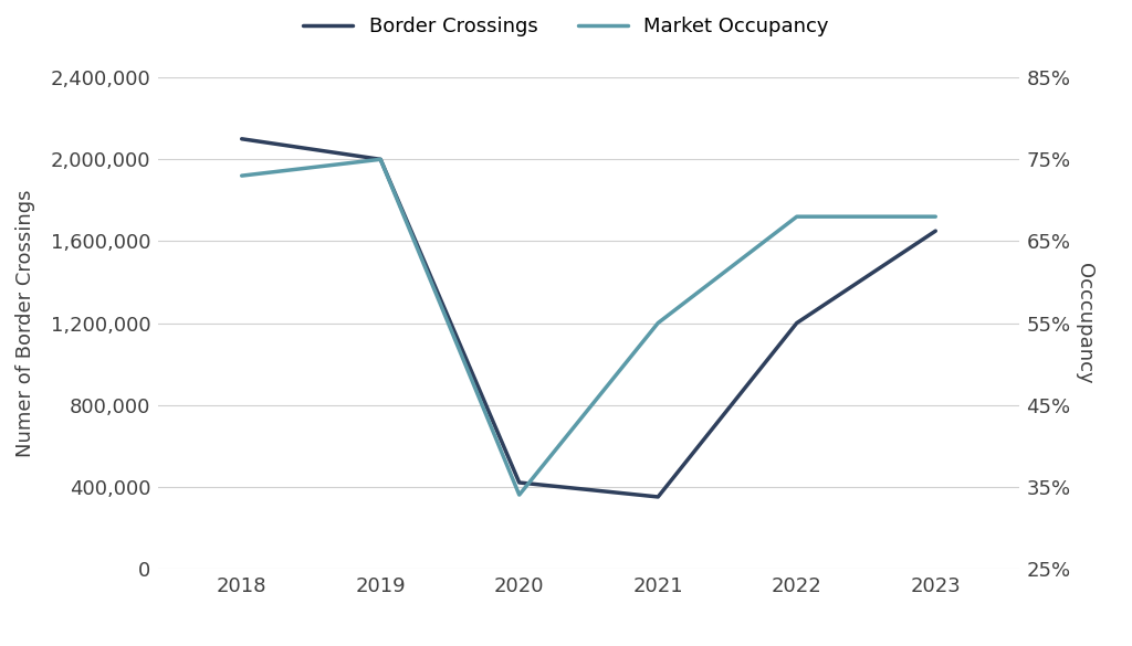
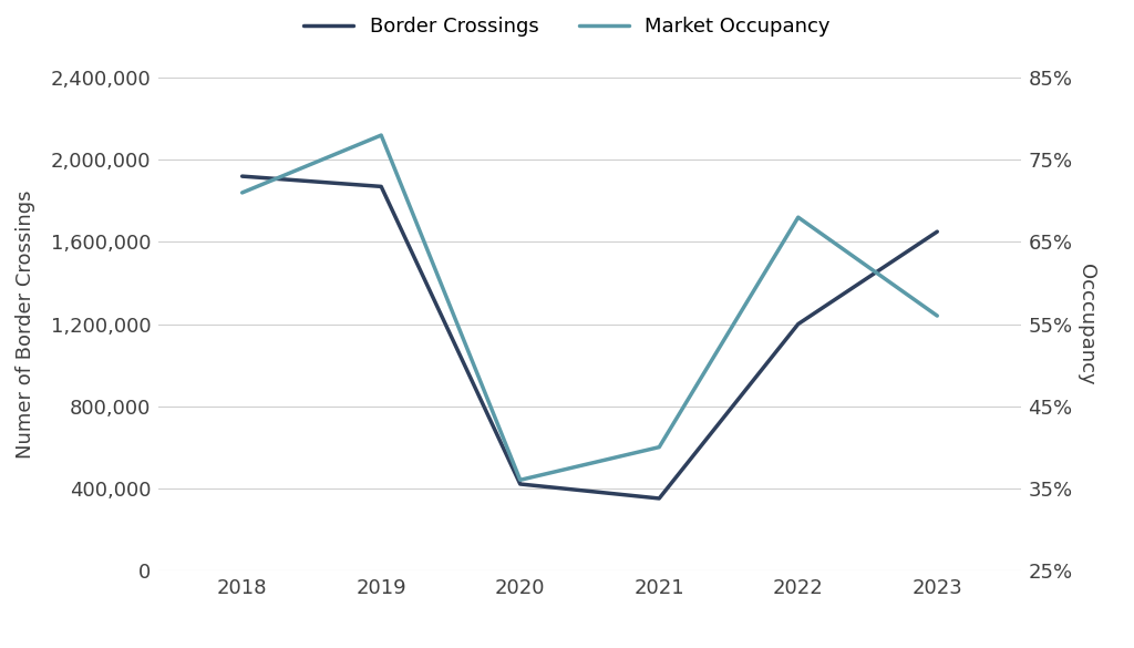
Border Crossings/2018: 2,100,000 -> 1,920,000
Market Occupancy/2018: 73% -> 71%
Border Crossings/2019: 2,000,000 -> 1,870,000
Market Occupancy/2019: 75% -> 78%
Market Occupancy/2020: 34% -> 36%
Market Occupancy/2021: 55% -> 40%
Market Occupancy/2023: 68% -> 56%
